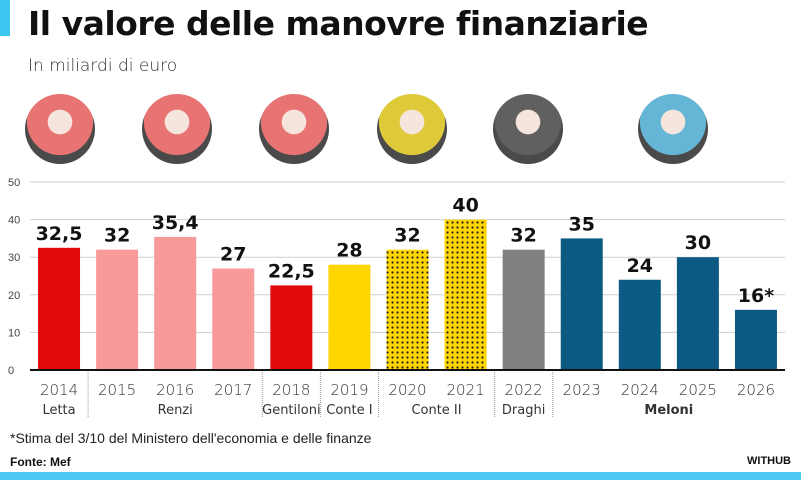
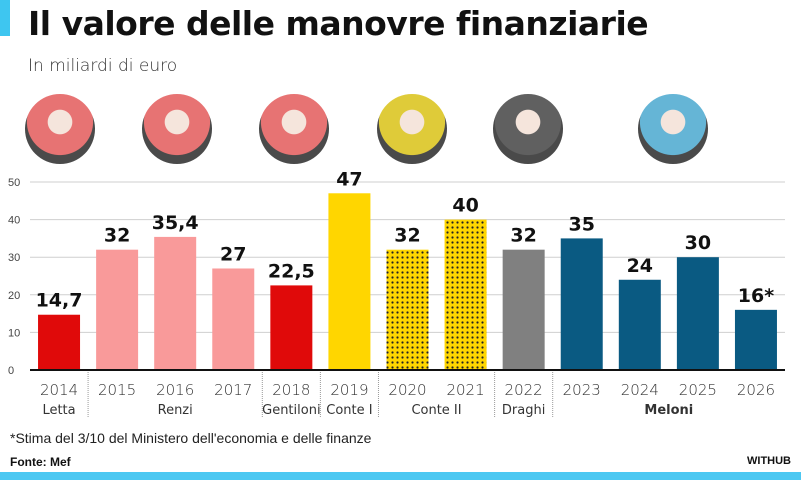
2014: 32,5 -> 14,7
2019: 28 -> 47
